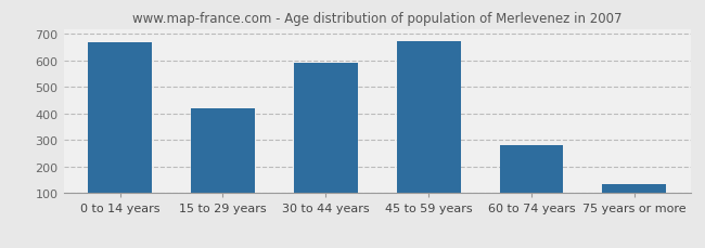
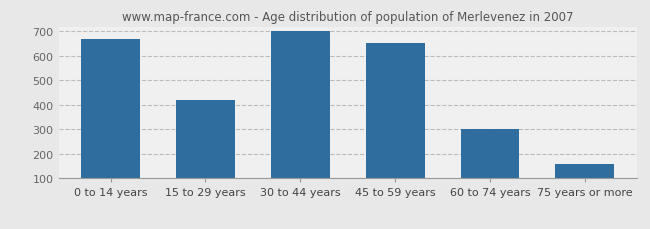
30 to 44 years: 590 -> 700
45 to 59 years: 675 -> 652
60 to 74 years: 280 -> 302
75 years or more: 135 -> 158
